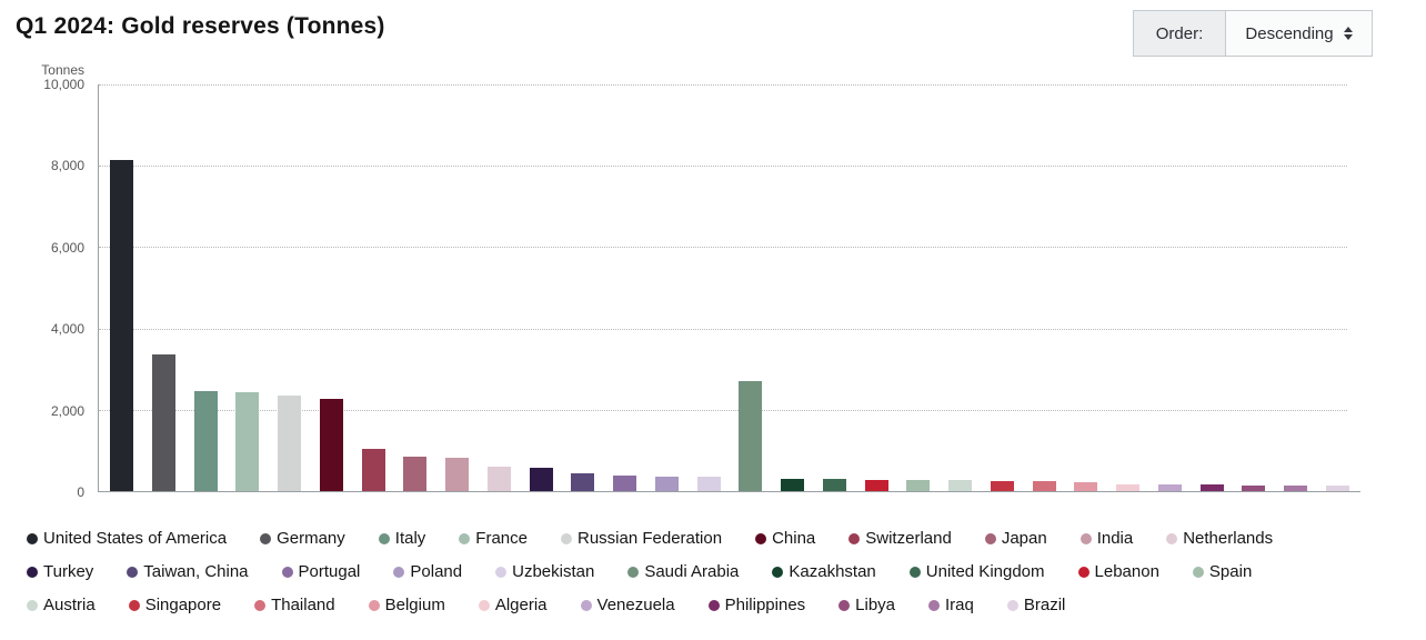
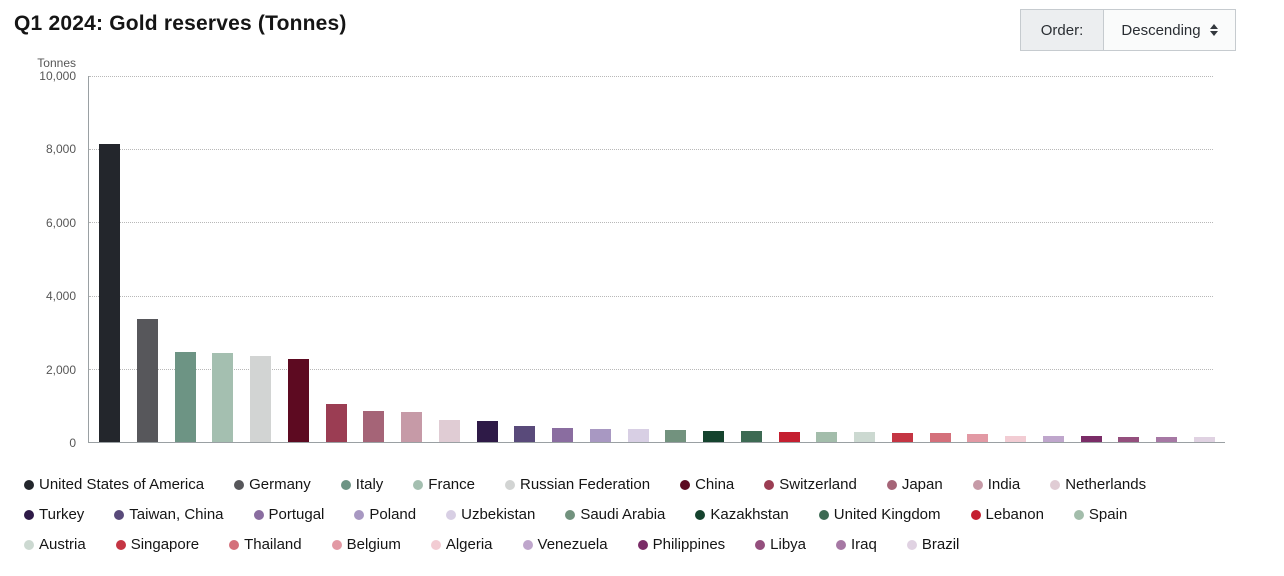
Saudi Arabia: 2700 -> 300
